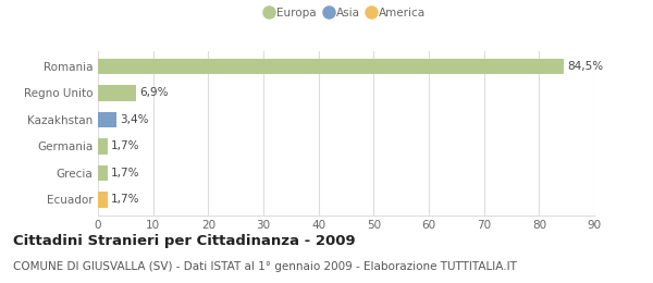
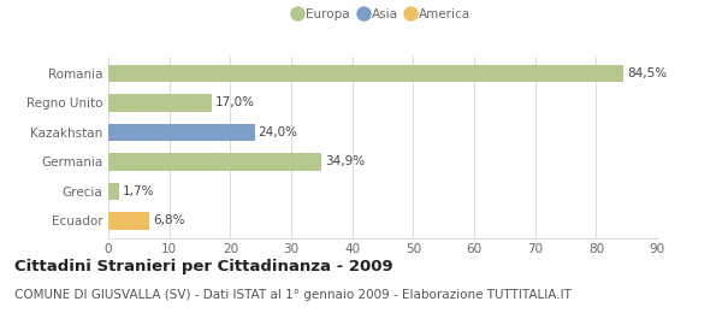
Regno Unito: 6,9% -> 17,0%
Kazakhstan: 3,4% -> 24,0%
Germania: 1,7% -> 34,9%
Ecuador: 1,7% -> 6,8%
